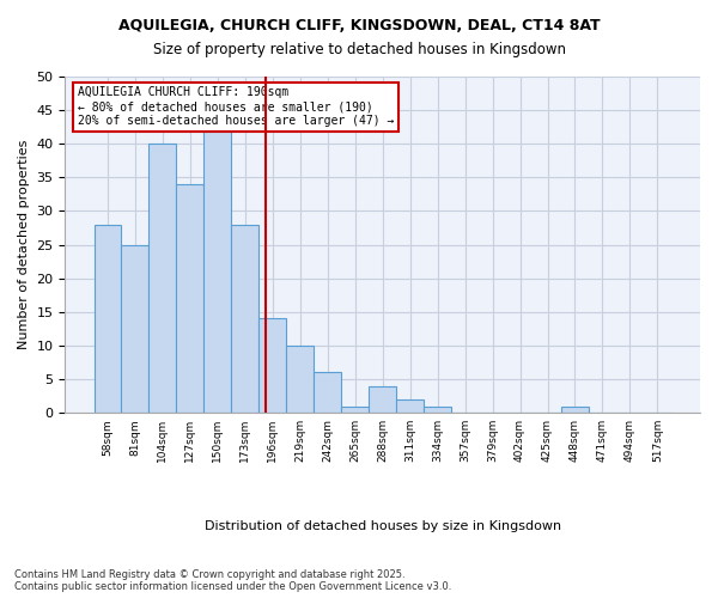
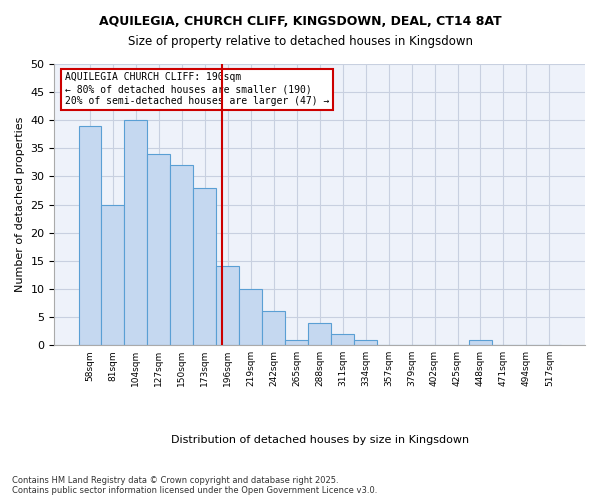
58sqm: 28 -> 39
150sqm: 42 -> 32
